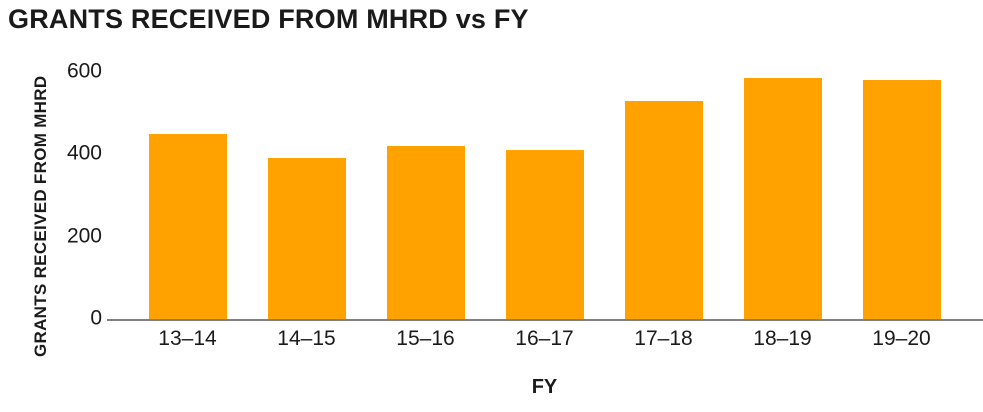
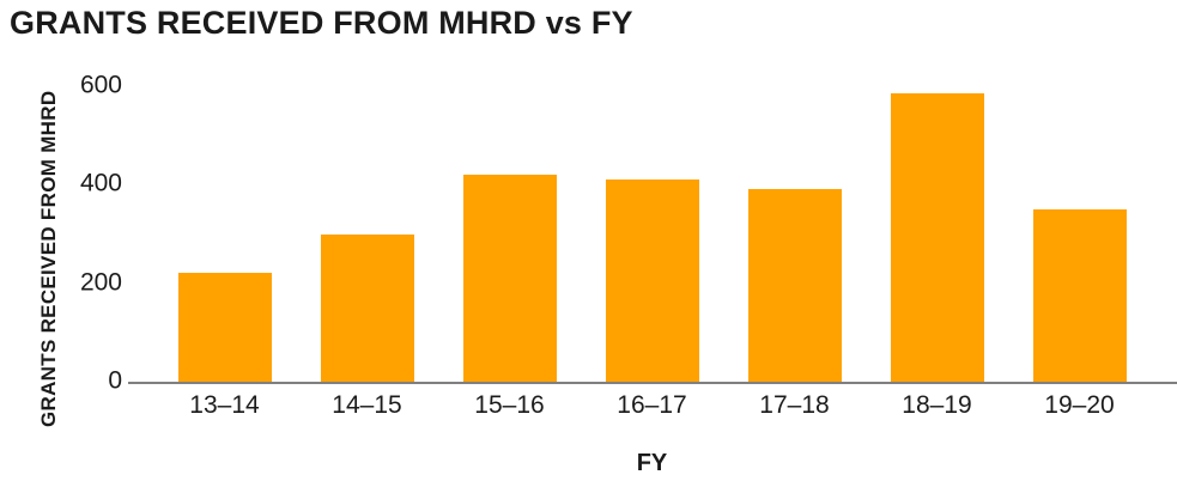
13–14: 450 -> 220
14–15: 390 -> 300
17–18: 530 -> 390
19–20: 580 -> 350
